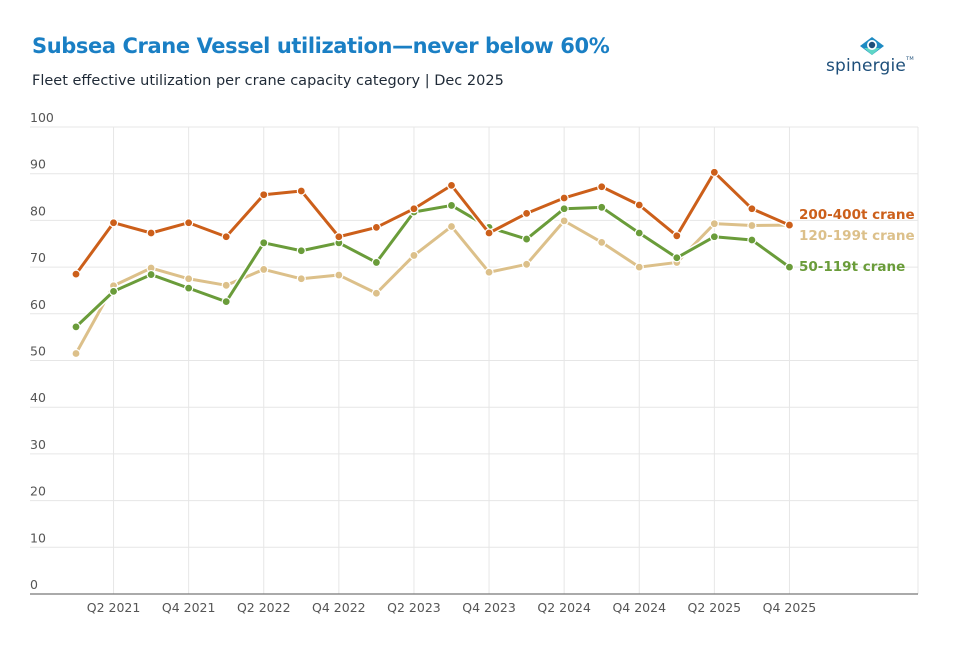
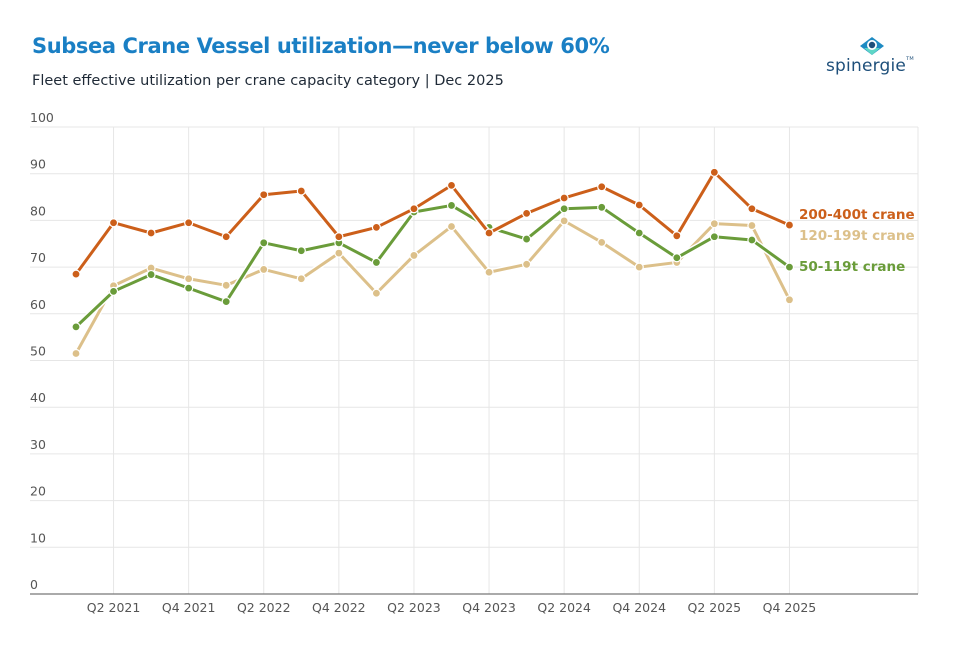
120-199t crane/Q4 2022: 68 -> 73
120-199t crane/Q4 2025: 79 -> 63
